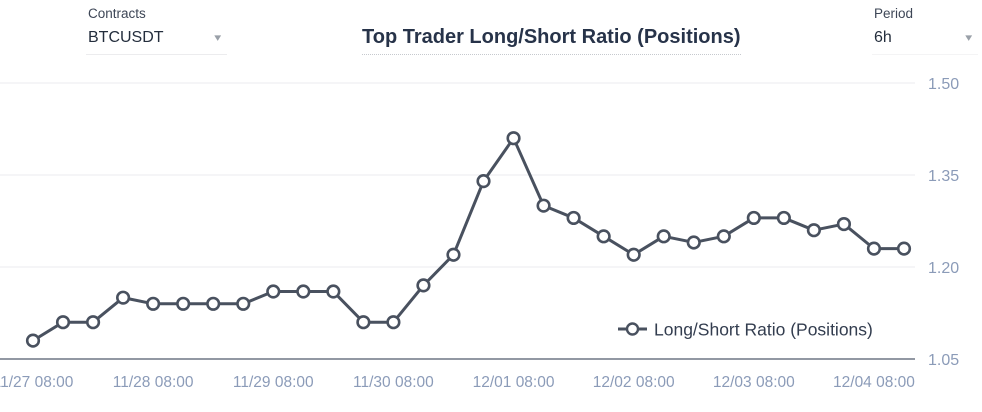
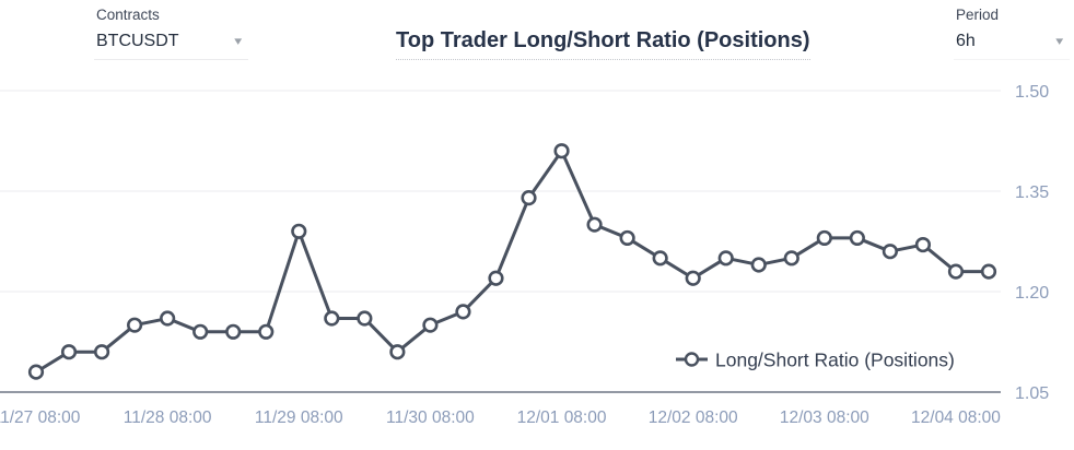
11/28 08:00: 1.14 -> 1.16
11/29 08:00: 1.16 -> 1.29
11/30 08:00: 1.11 -> 1.15
